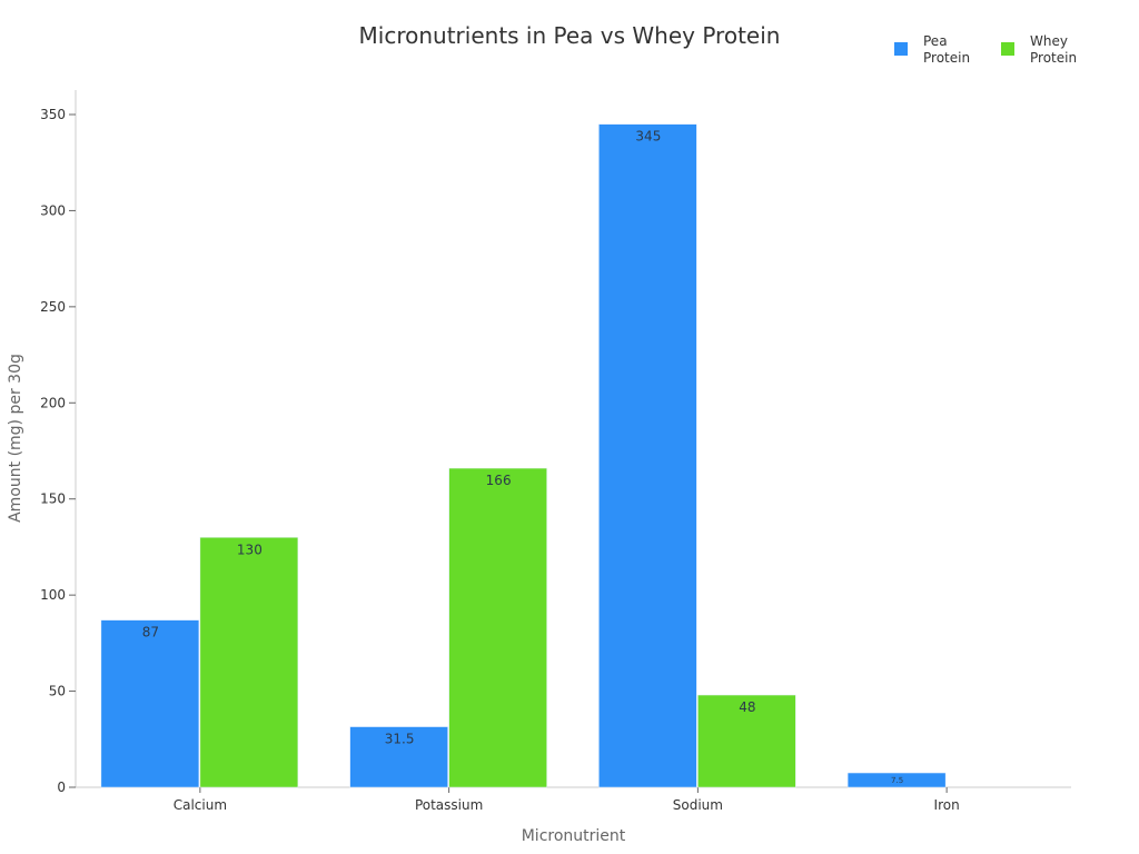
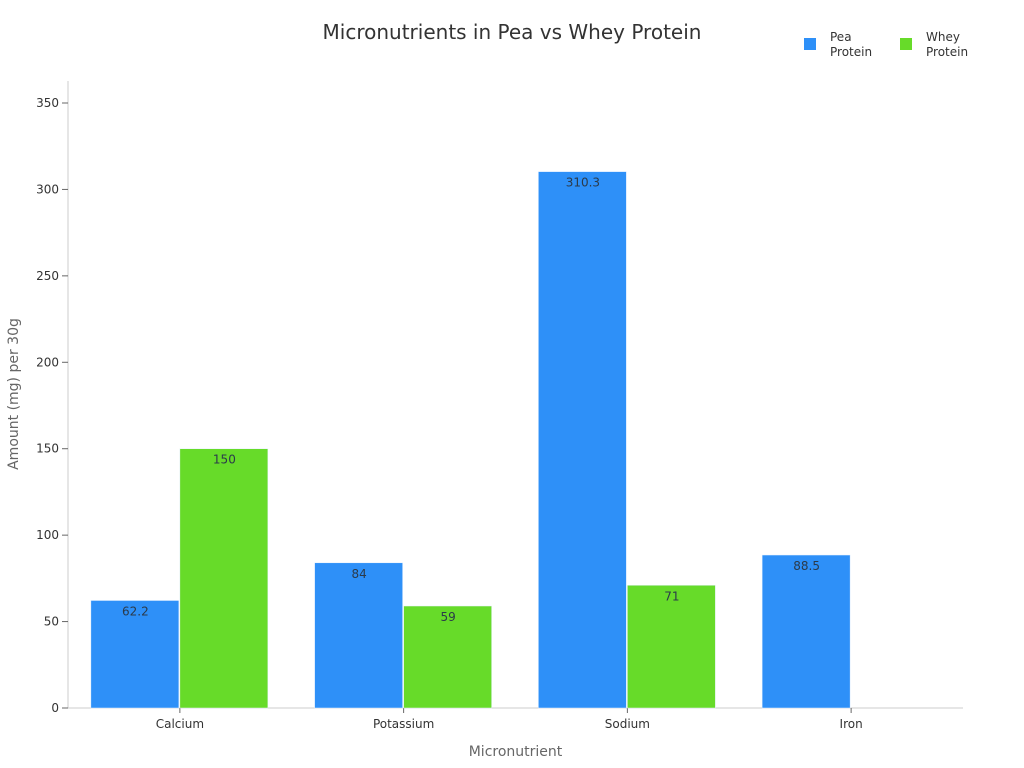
Pea Protein/Calcium: 87 -> 62.2
Whey Protein/Calcium: 130 -> 150
Pea Protein/Potassium: 31.5 -> 84
Whey Protein/Potassium: 166 -> 59
Pea Protein/Sodium: 345 -> 310.3
Whey Protein/Sodium: 48 -> 71
Pea Protein/Iron: 7.5 -> 88.5
